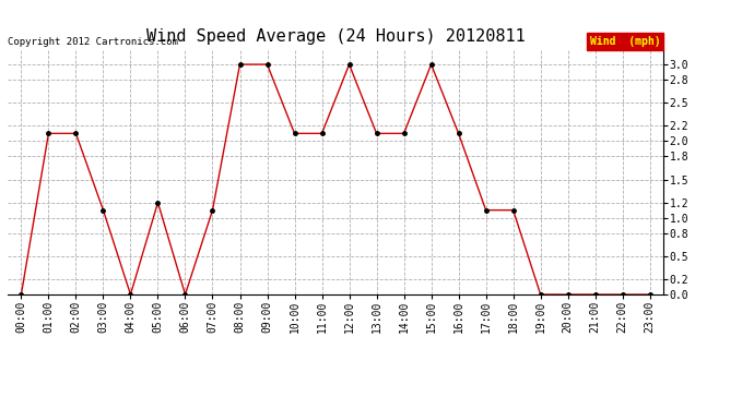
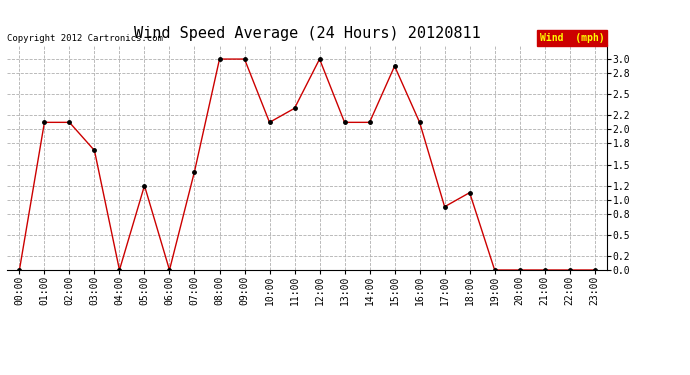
03:00: 1.1 -> 1.7
07:00: 1.1 -> 1.4
11:00: 2.1 -> 2.3
15:00: 3.0 -> 2.9
17:00: 1.1 -> 0.9
